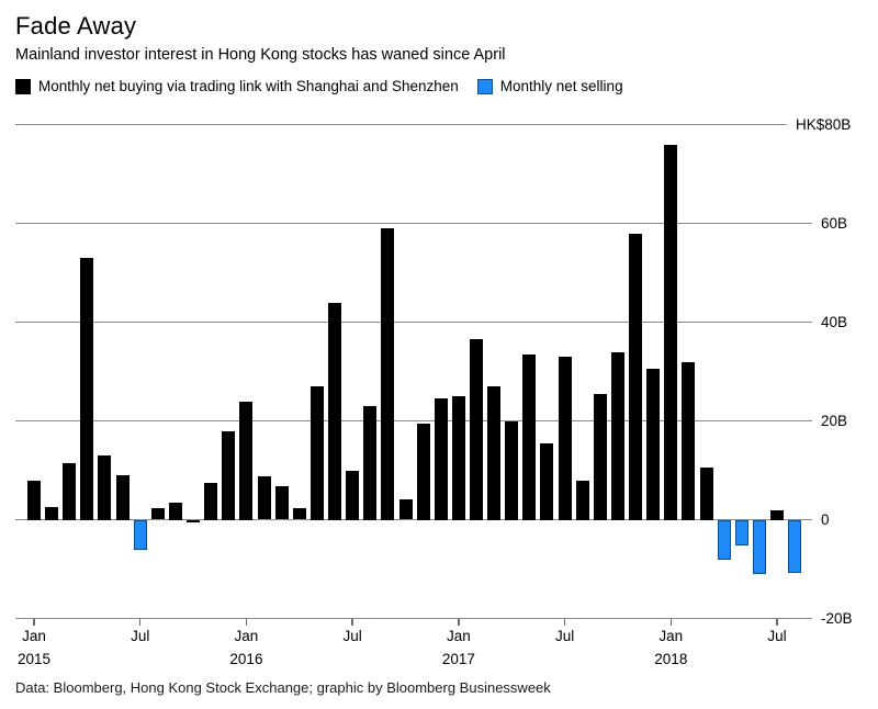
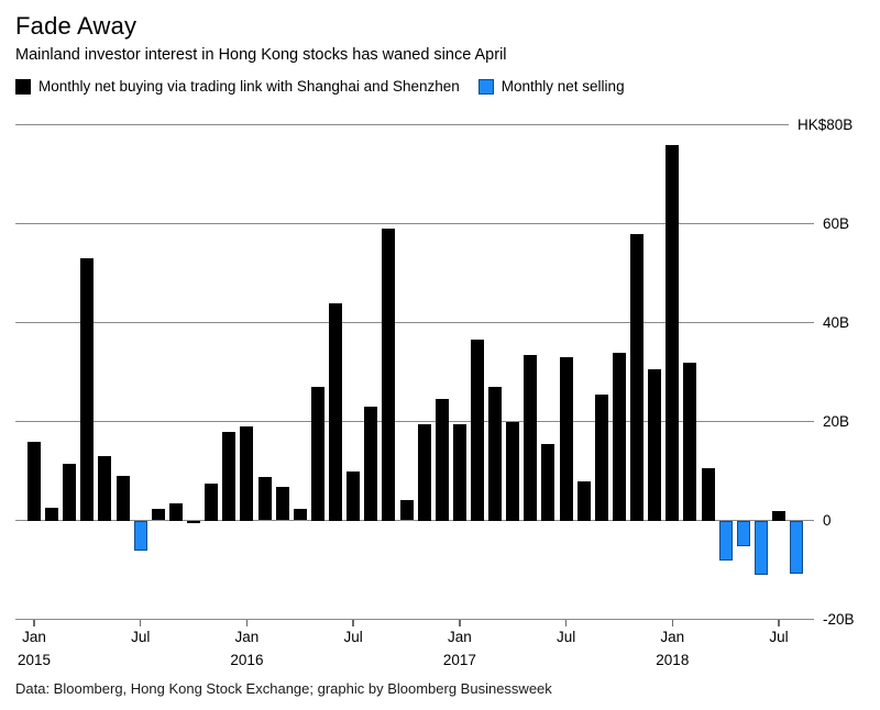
Jan 2015: 8B -> 16B
Jan 2016: 24B -> 19B
Jan 2017: 25B -> 20B
